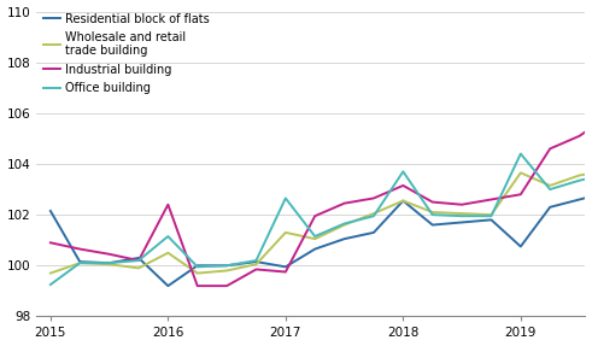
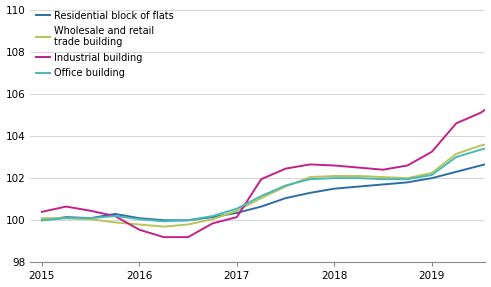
Residential block of flats/2015: 102.15 -> 100.00
Wholesale and retail trade building/2015: 99.70 -> 100.10
Industrial building/2015: 100.90 -> 100.40
Office building/2015: 99.25 -> 100.00
Residential block of flats/2016: 99.20 -> 100.10
Wholesale and retail trade building/2016: 100.50 -> 99.80
Industrial building/2016: 102.40 -> 99.55
Office building/2016: 101.15 -> 100.05
Residential block of flats/2017: 99.95 -> 100.35
Wholesale and retail trade building/2017: 101.30 -> 100.45
Industrial building/2017: 99.75 -> 100.15
Office building/2017: 102.65 -> 100.55
Residential block of flats/2018: 102.55 -> 101.50
Wholesale and retail trade building/2018: 102.55 -> 102.10
Industrial building/2018: 103.15 -> 102.60
Office building/2018: 103.70 -> 102.00
Residential block of flats/2019: 100.75 -> 102.00
Wholesale and retail trade building/2019: 103.65 -> 102.25
Industrial building/2019: 102.80 -> 103.25
Office building/2019: 104.40 -> 102.15
